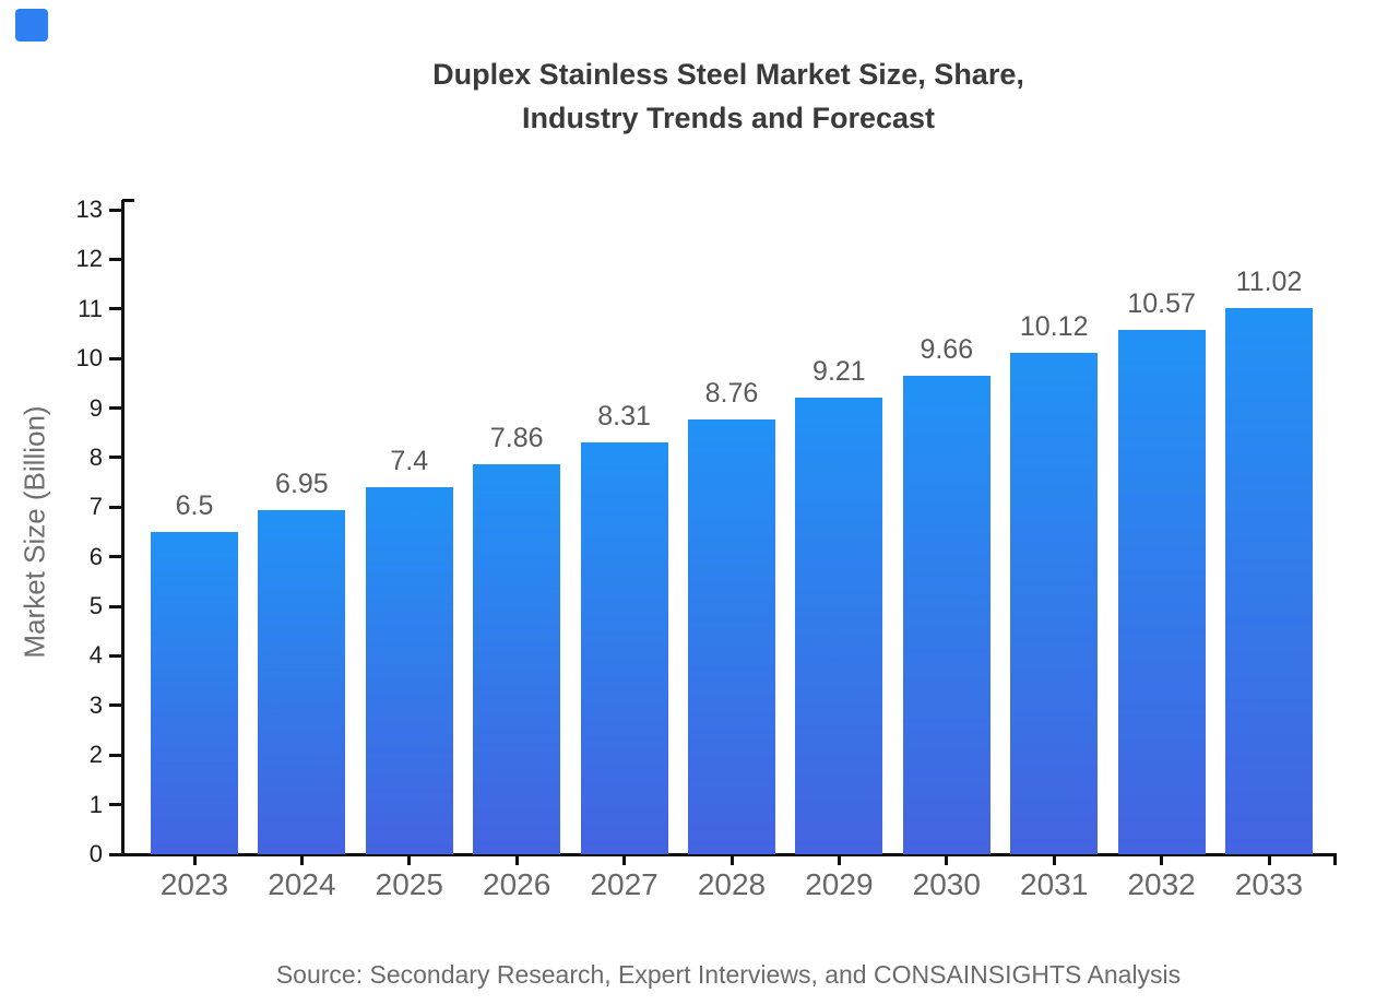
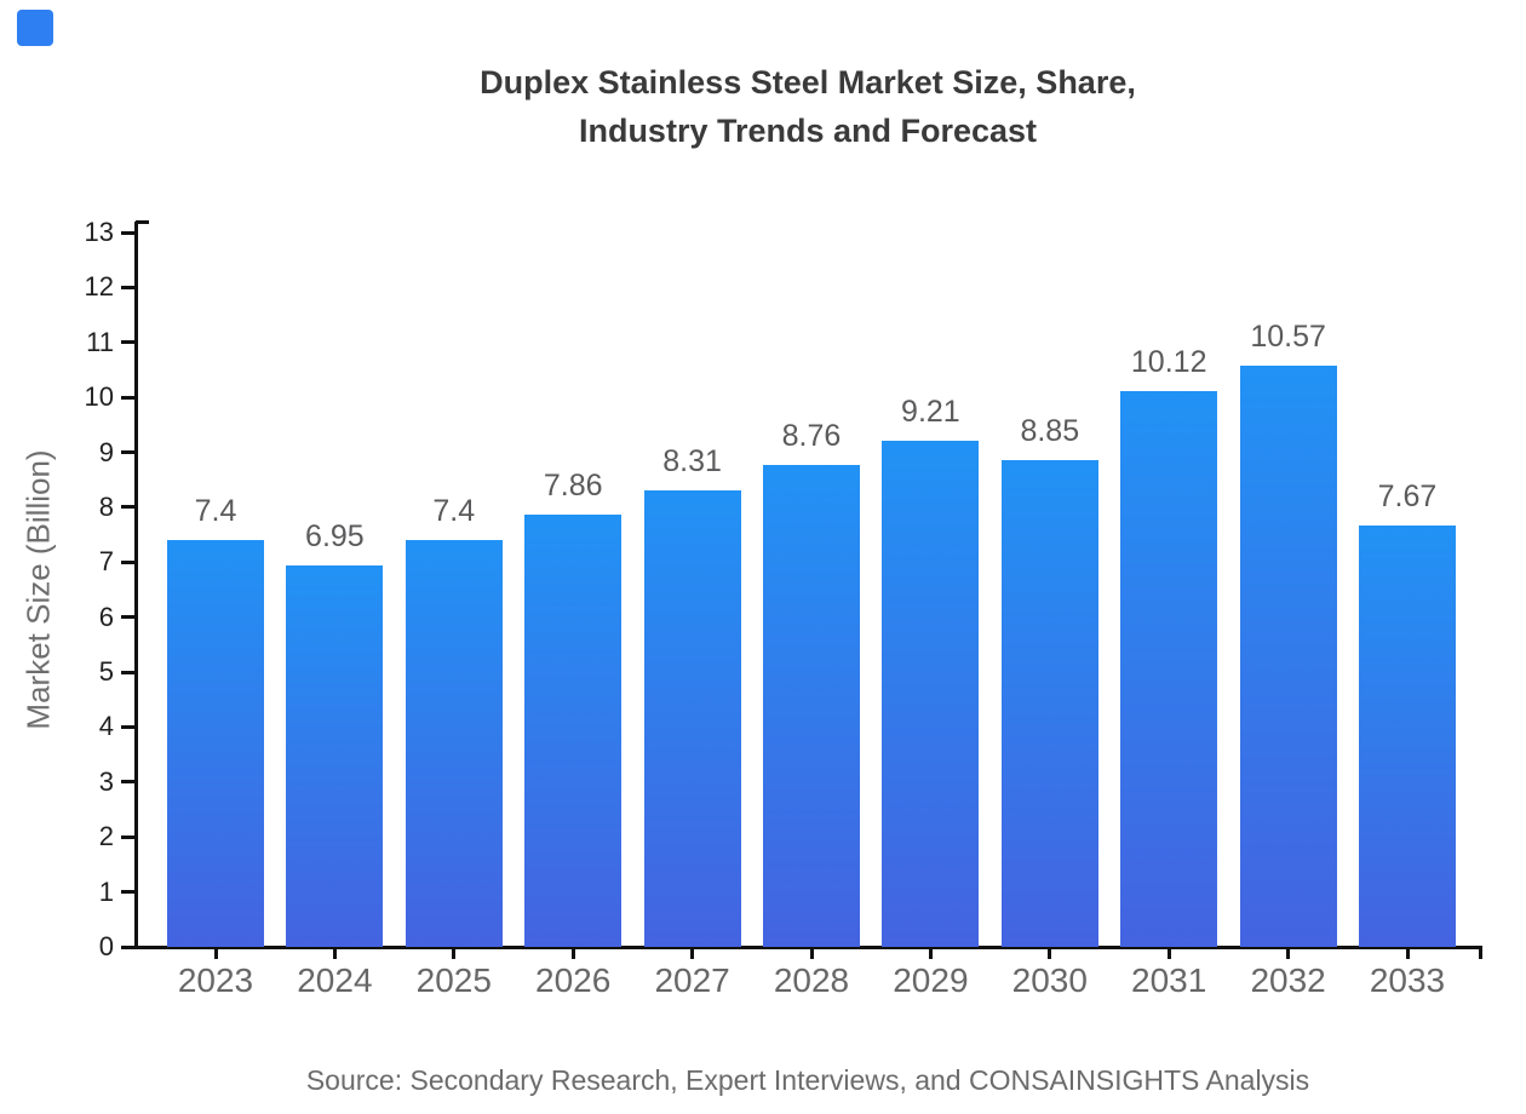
2023: 6.5 -> 7.4
2030: 9.66 -> 8.85
2033: 11.02 -> 7.67
